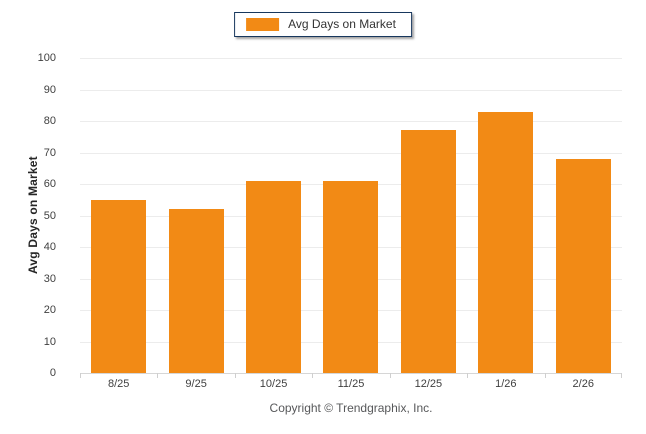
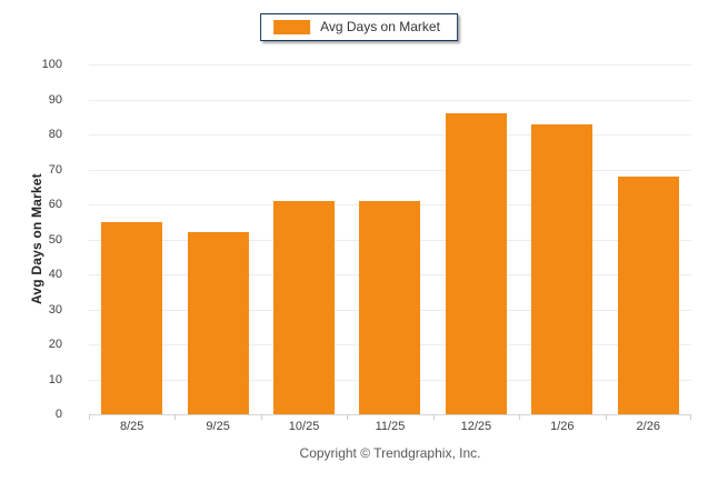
12/25: 77 -> 86
